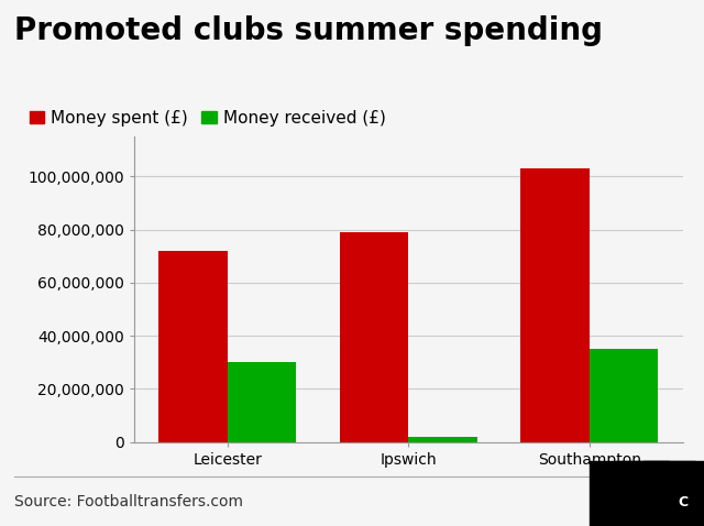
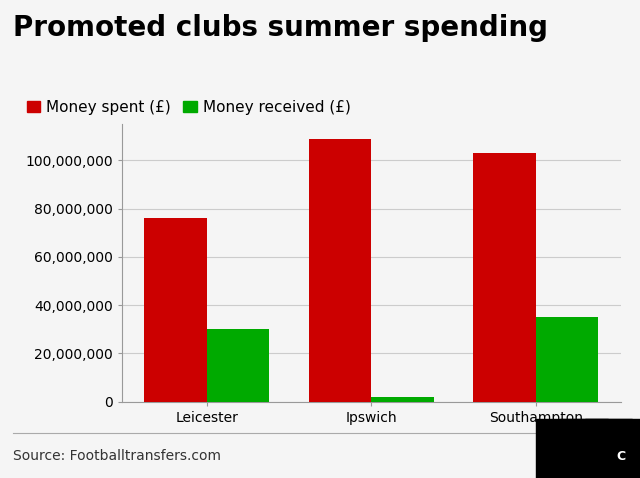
Money spent (£)/Leicester: 72,000,000 -> 76,000,000
Money spent (£)/Ipswich: 79,000,000 -> 109,000,000
